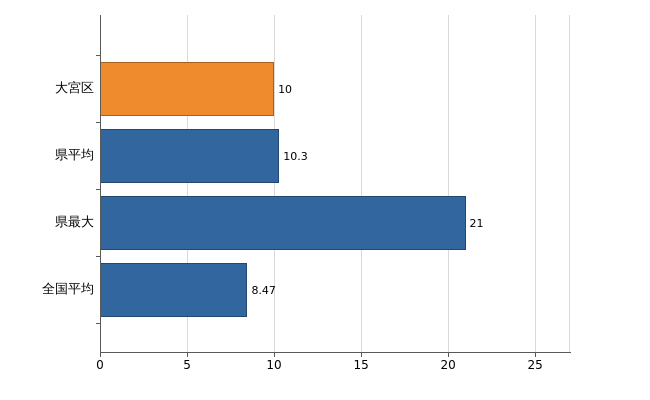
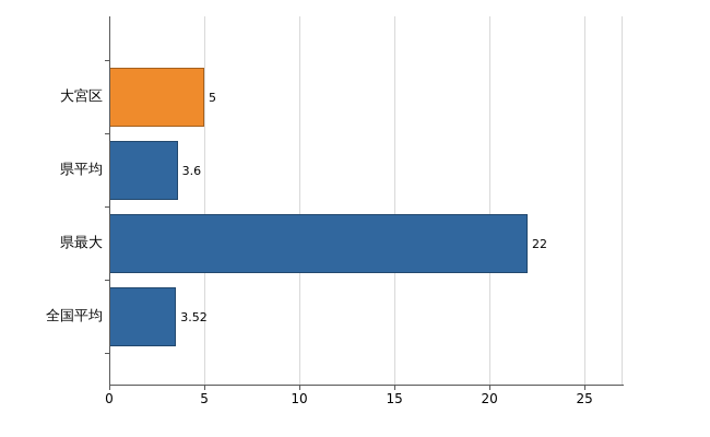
大宮区: 10 -> 5
県平均: 10.3 -> 3.6
県最大: 21 -> 22
全国平均: 8.47 -> 3.52
